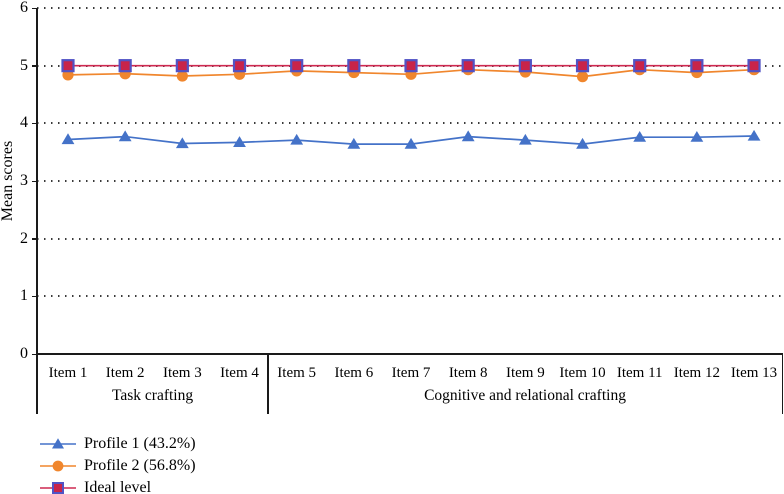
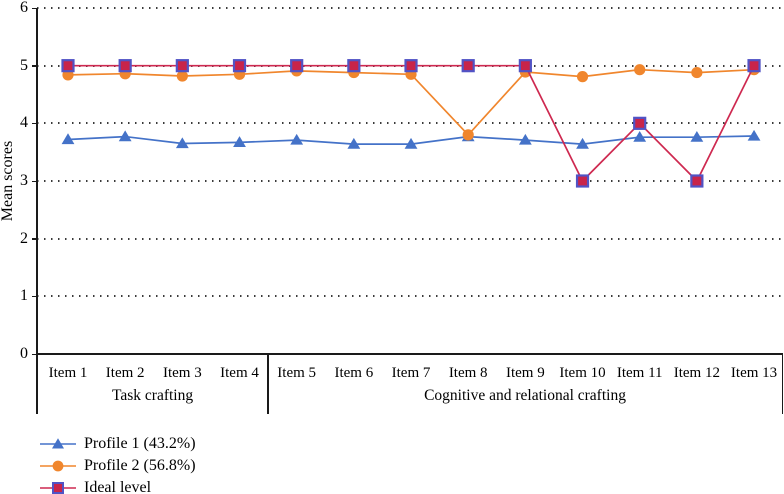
Profile 2 (56.8%)/Item 8: 4.9 -> 3.8
Ideal level/Item 10: 5 -> 3
Ideal level/Item 11: 5 -> 4
Ideal level/Item 12: 5 -> 3
